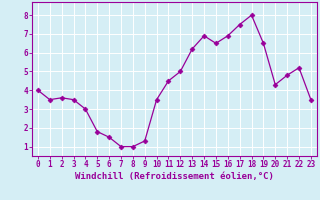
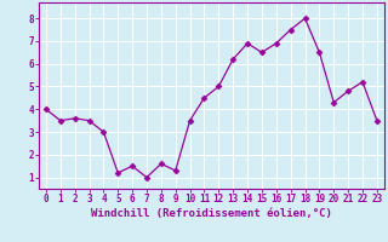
5: 1.8 -> 1.2
8: 1.0 -> 1.6
